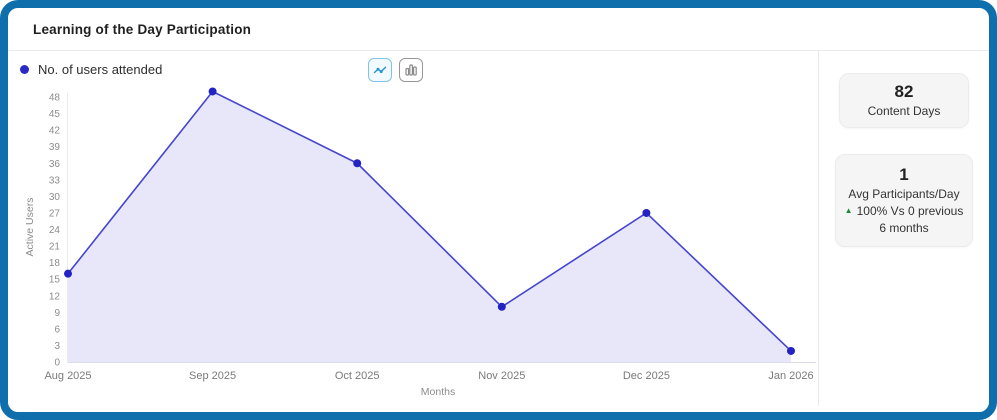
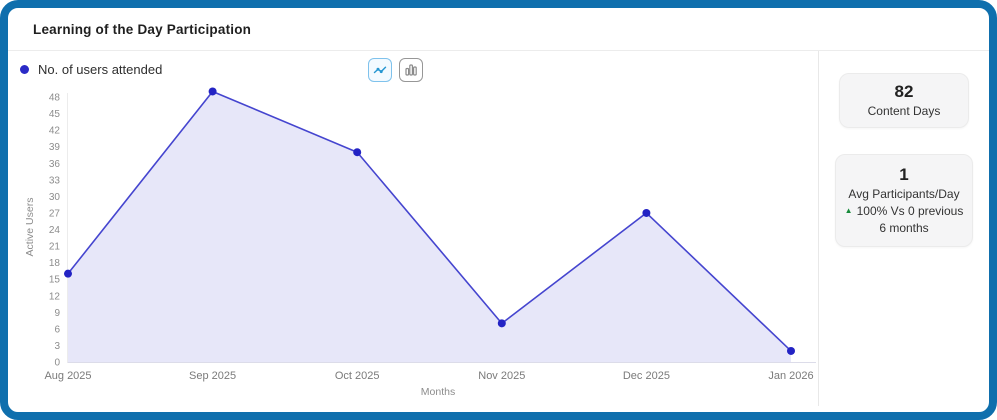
Oct 2025: 36 -> 38
Nov 2025: 10 -> 7
